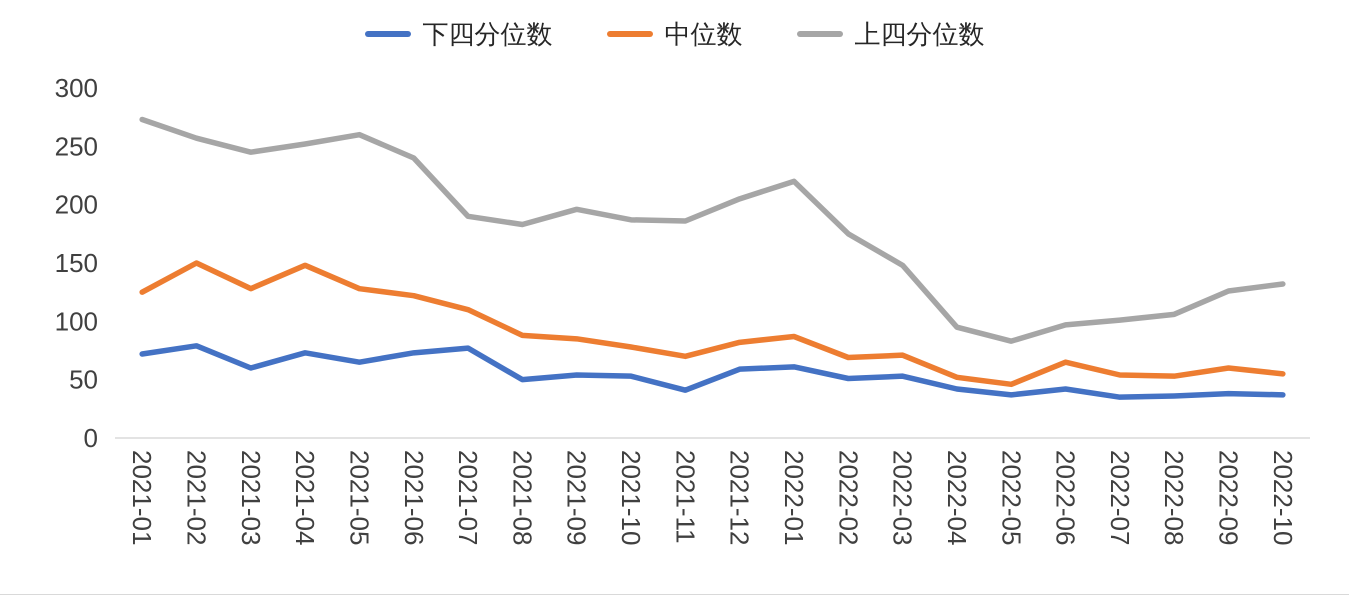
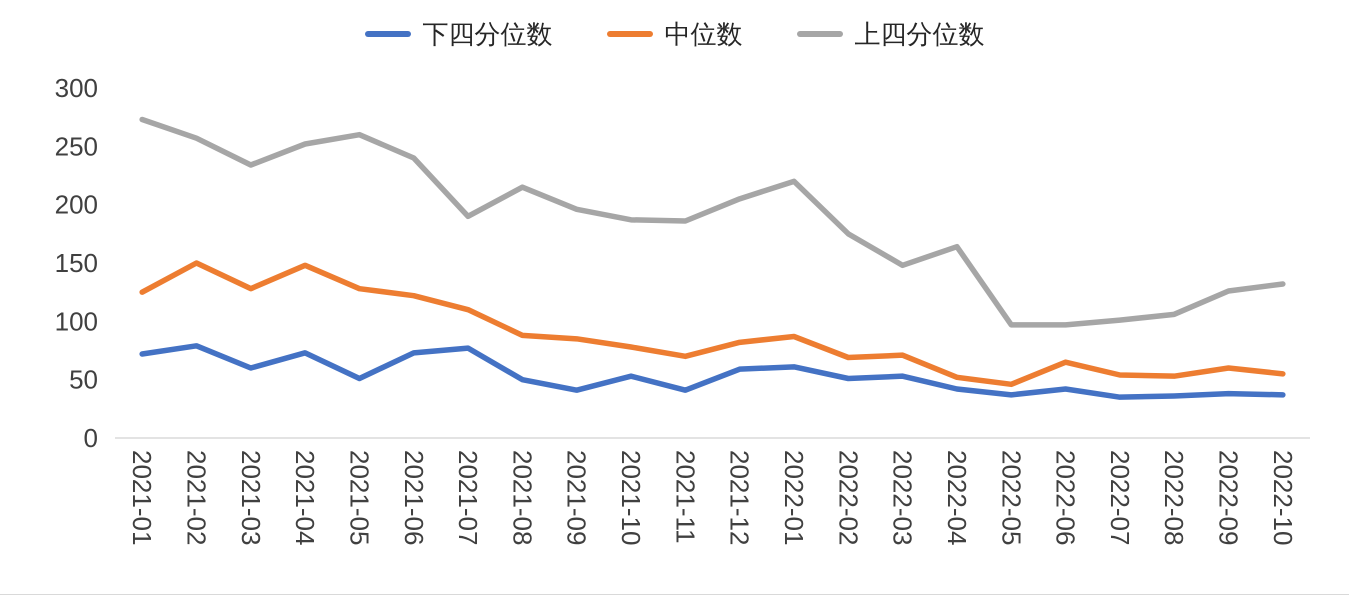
上四分位数/2021-03: 245 -> 234
下四分位数/2021-05: 65 -> 51
上四分位数/2021-08: 183 -> 215
下四分位数/2021-09: 54 -> 41
上四分位数/2022-04: 95 -> 164
上四分位数/2022-05: 83 -> 97
